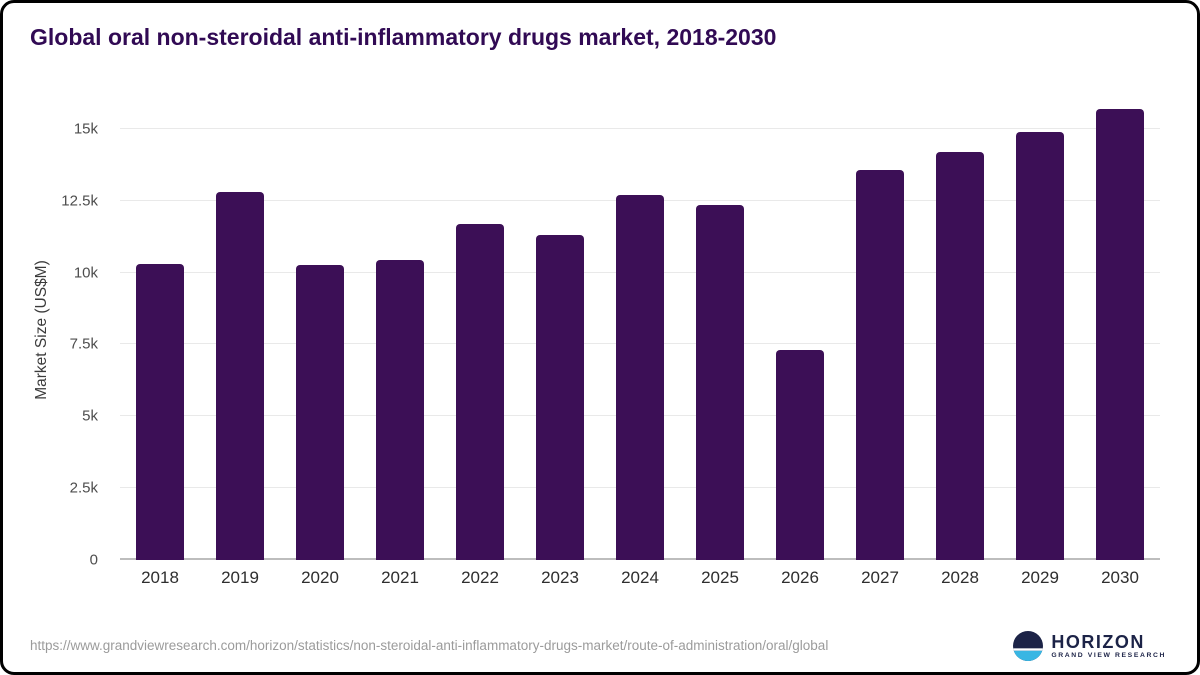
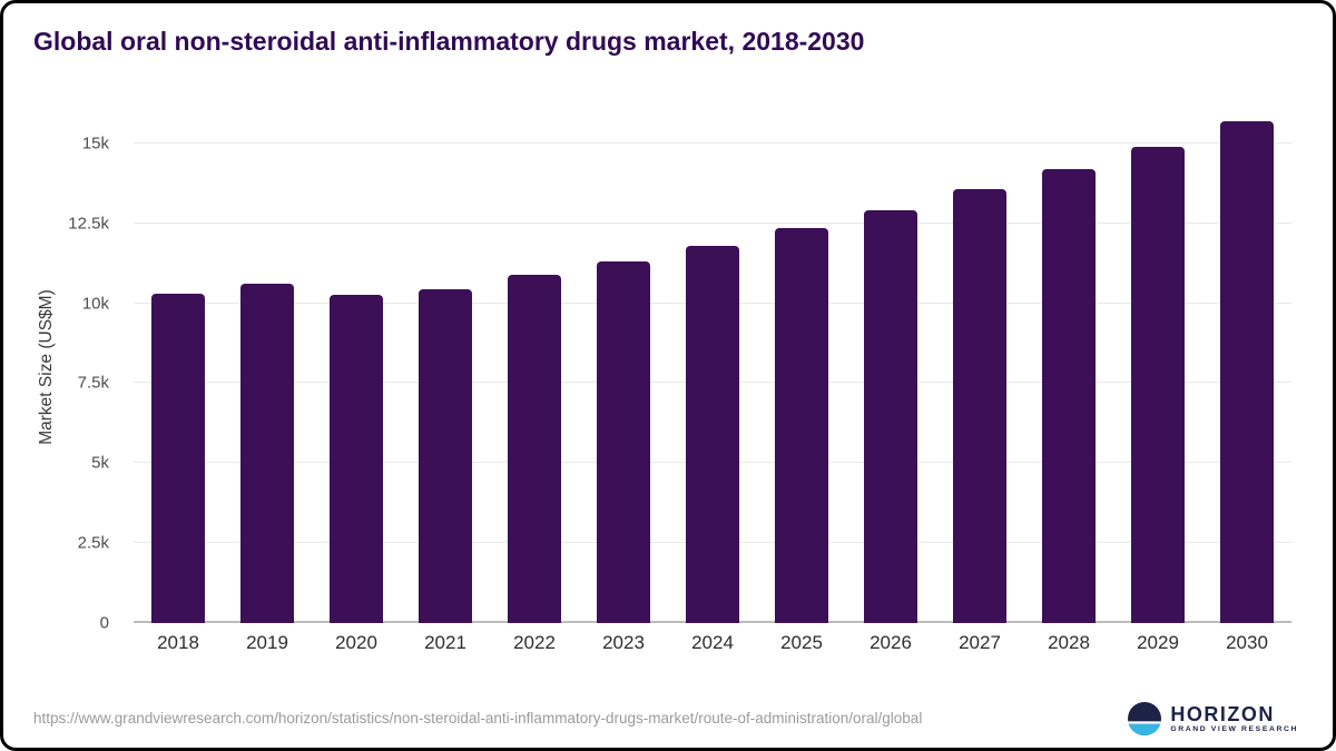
2019: 12.8k -> 10.6k
2022: 11.7k -> 10.9k
2024: 12.7k -> 11.8k
2026: 7.3k -> 12.9k
